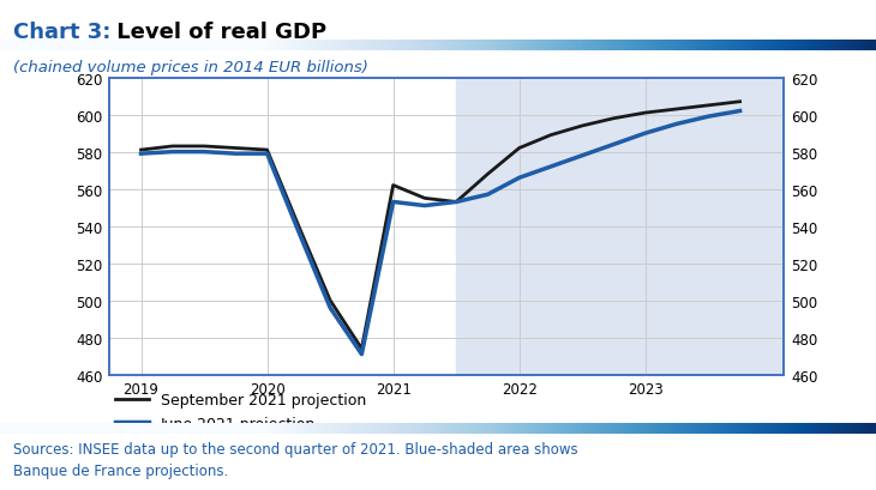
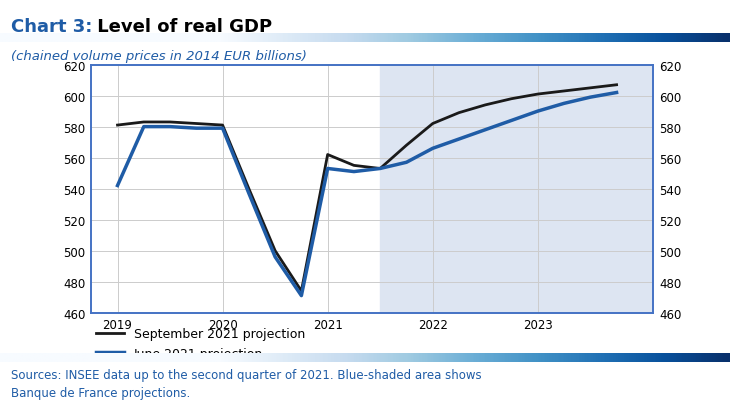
June 2021 projection/2019: 579 -> 542
